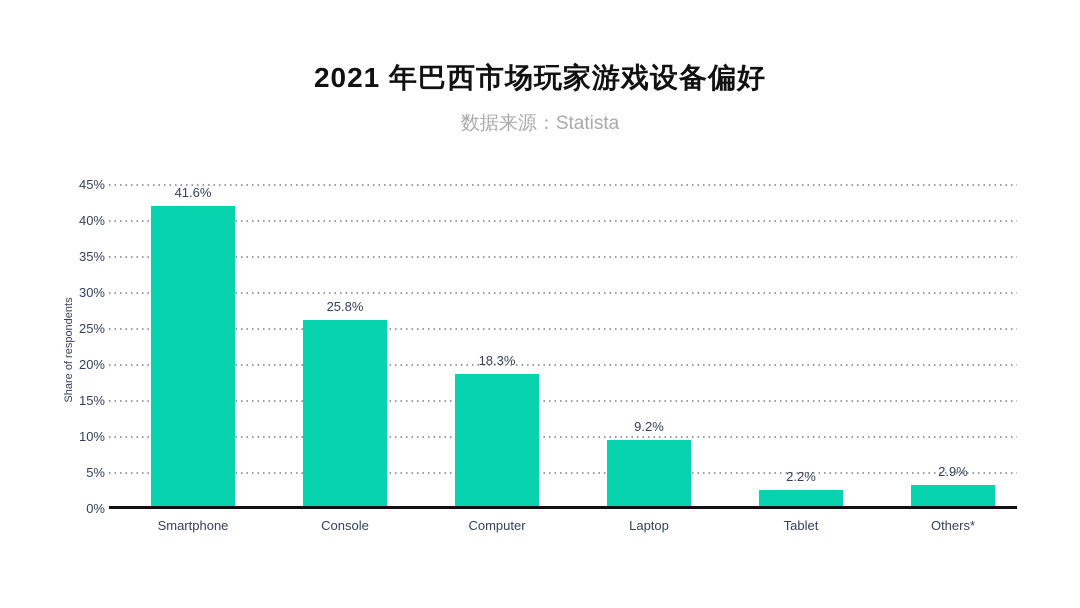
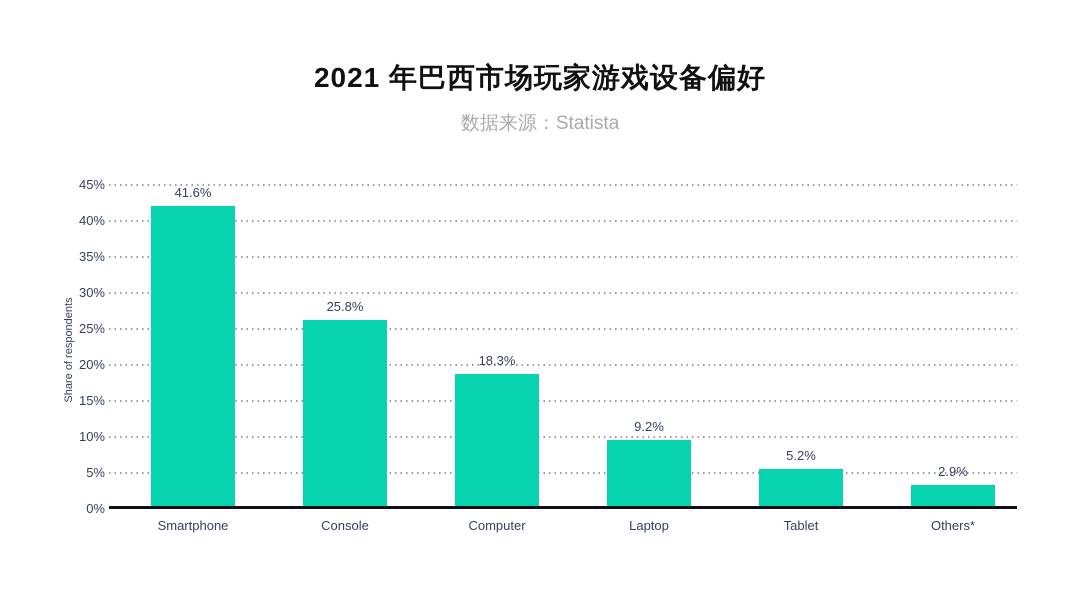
Tablet: 2.2% -> 5.2%
